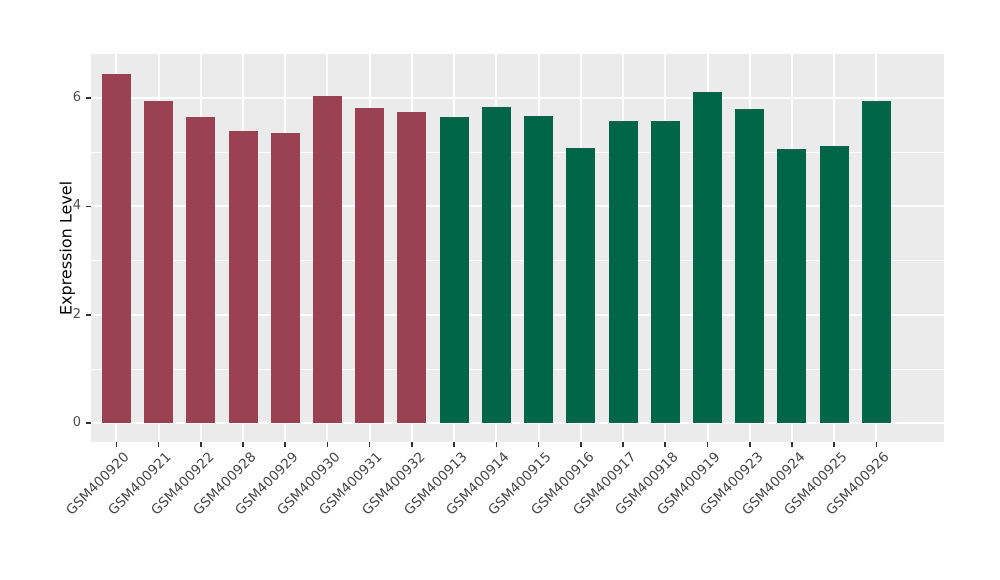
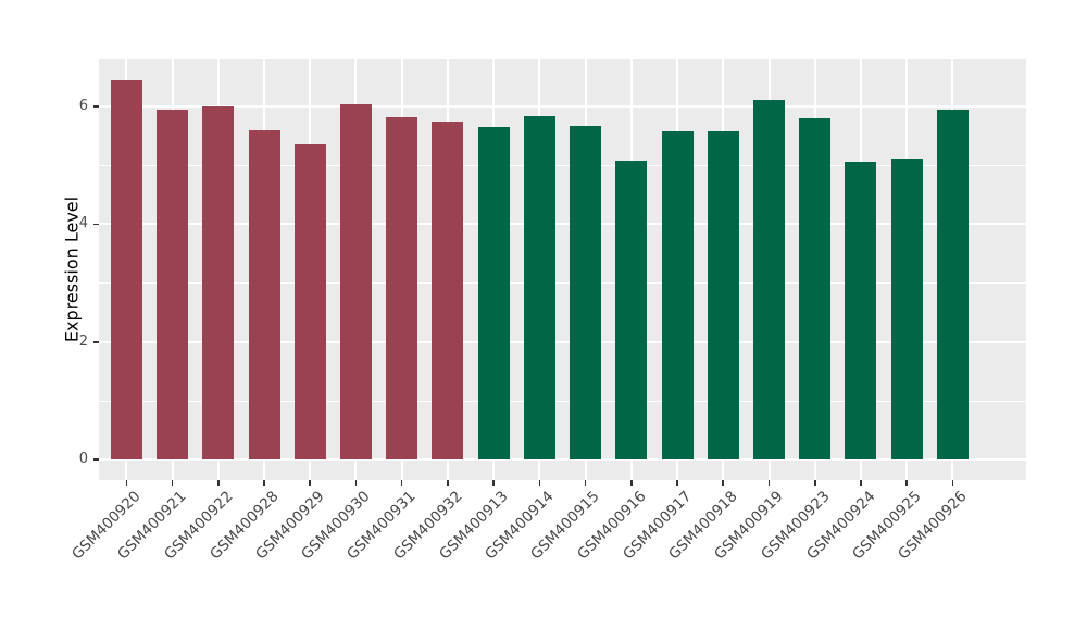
GSM400922: 5.6 -> 6.0
GSM400928: 5.4 -> 5.6
